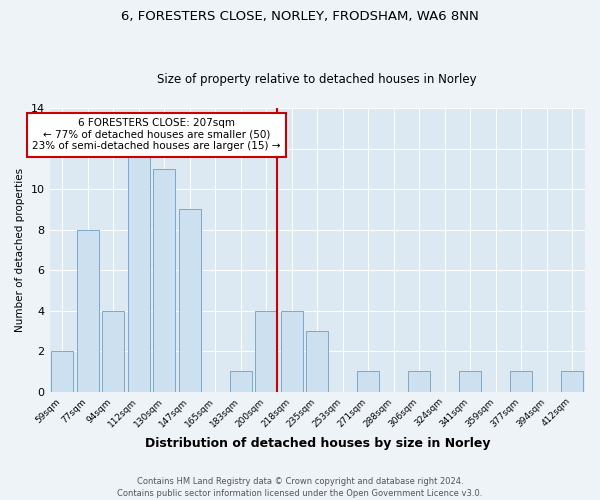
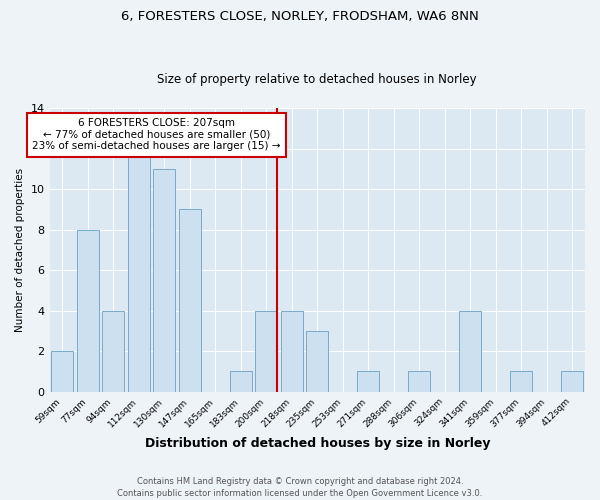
341sqm: 1 -> 4
